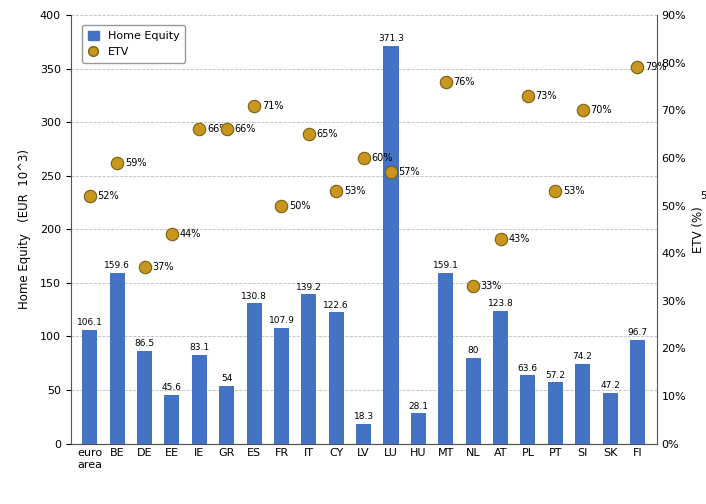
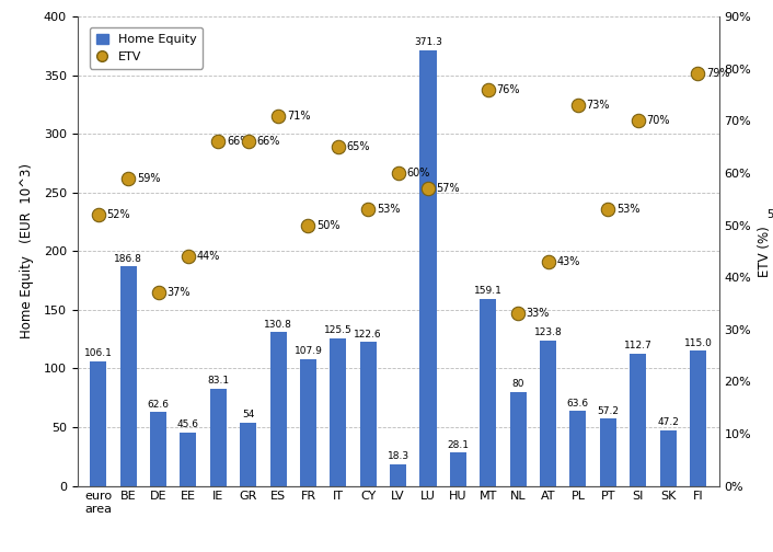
Home Equity/BE: 159.6 -> 186.8
Home Equity/DE: 86.5 -> 62.6
Home Equity/IT: 139.2 -> 125.5
Home Equity/SI: 74.2 -> 112.7
Home Equity/FI: 96.7 -> 115.0
